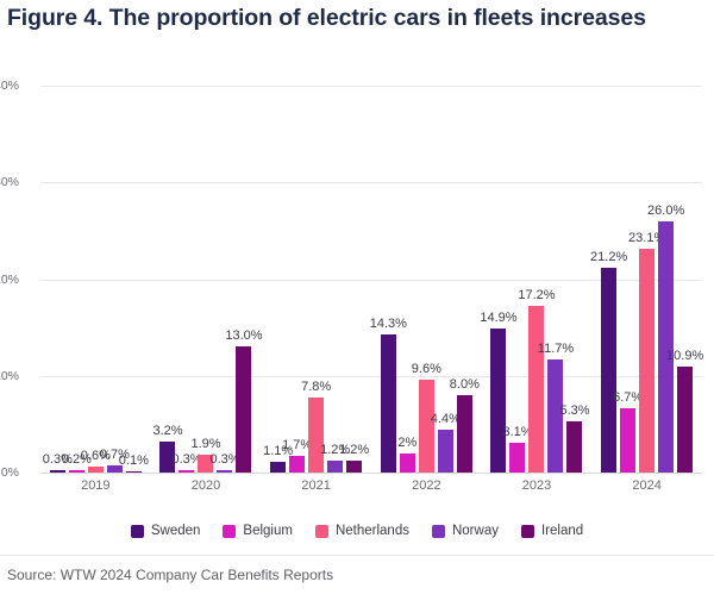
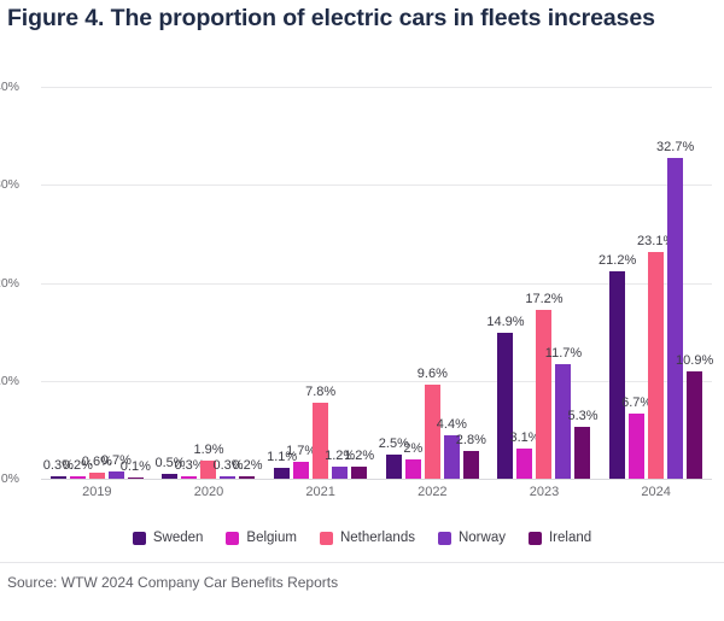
Sweden/2020: 3.2% -> 0.5%
Ireland/2020: 13.0% -> 0.2%
Sweden/2022: 14.3% -> 2.5%
Ireland/2022: 8.0% -> 2.8%
Norway/2024: 26.0% -> 32.7%
